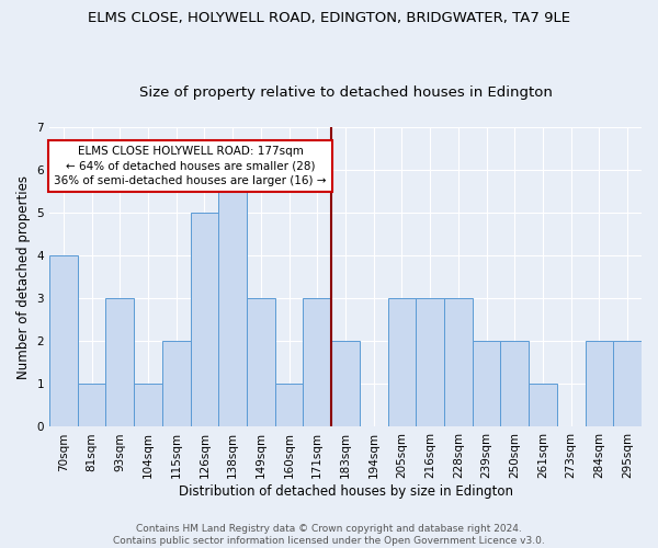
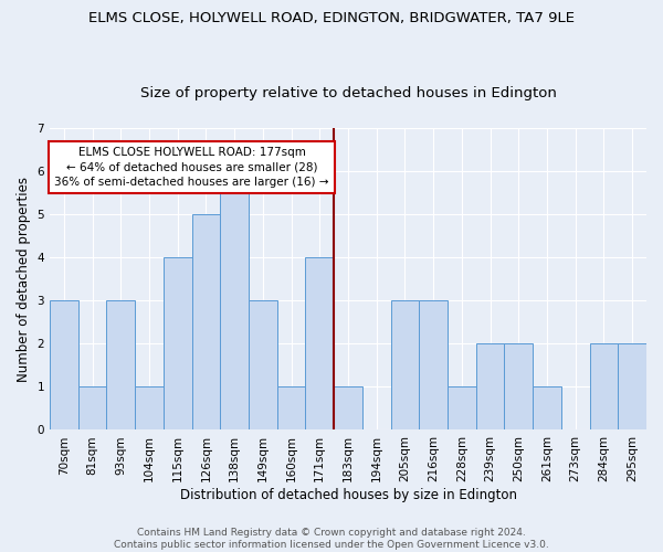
70sqm: 4 -> 3
115sqm: 2 -> 4
171sqm: 3 -> 4
183sqm: 2 -> 1
228sqm: 3 -> 1
